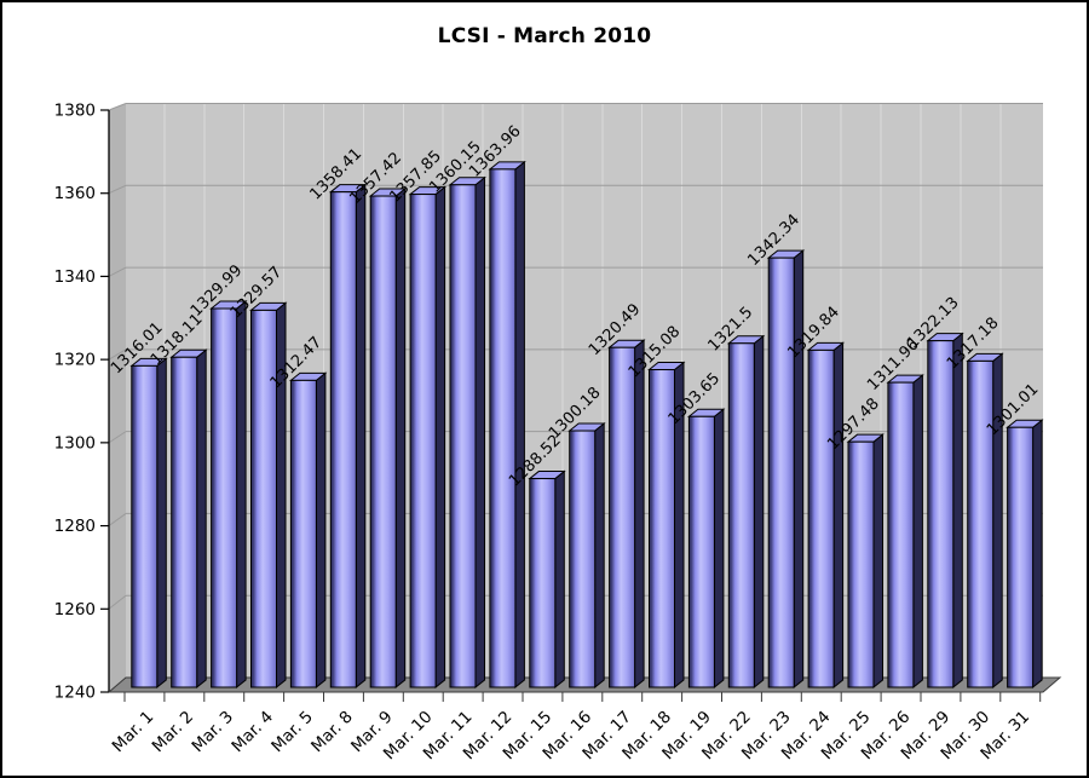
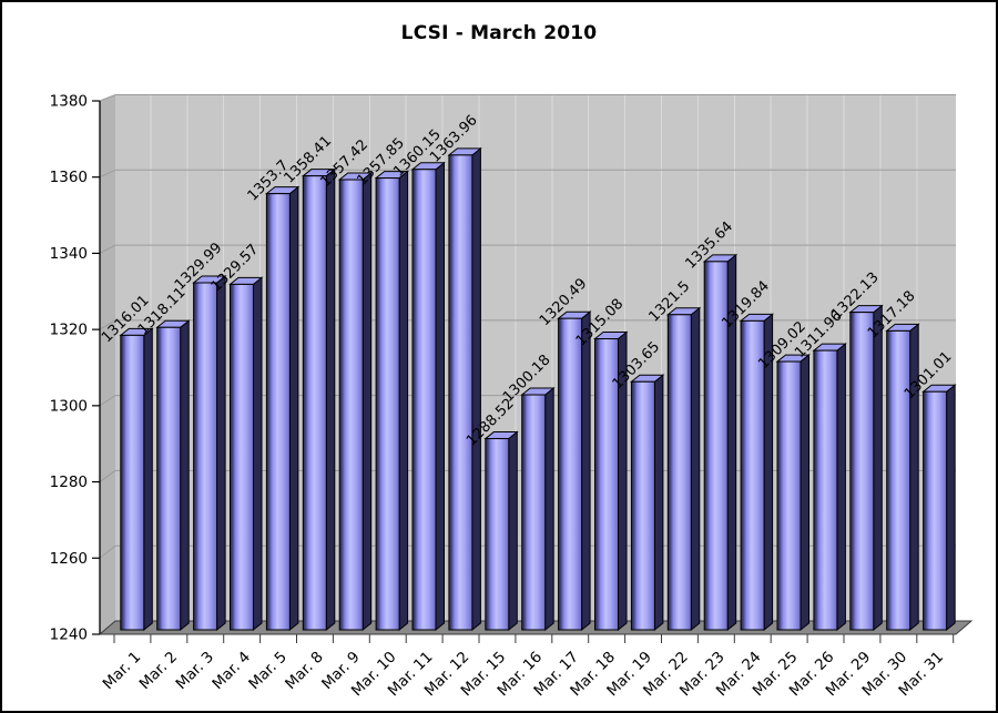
Mar. 5: 1312.47 -> 1353.7
Mar. 23: 1342.34 -> 1335.64
Mar. 25: 1297.48 -> 1309.02
